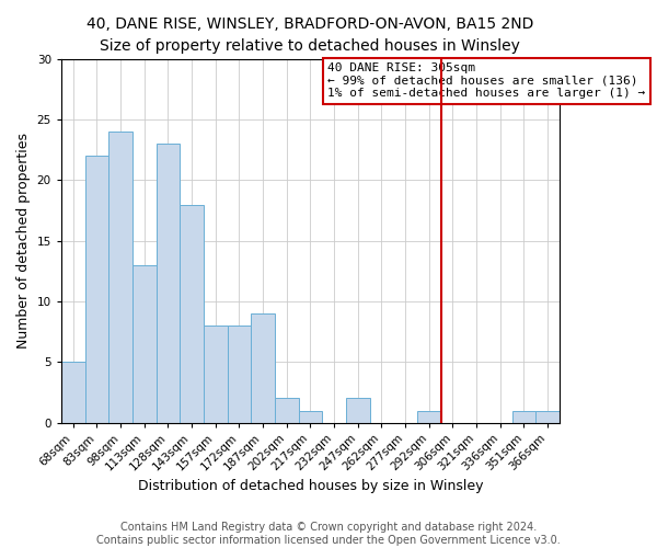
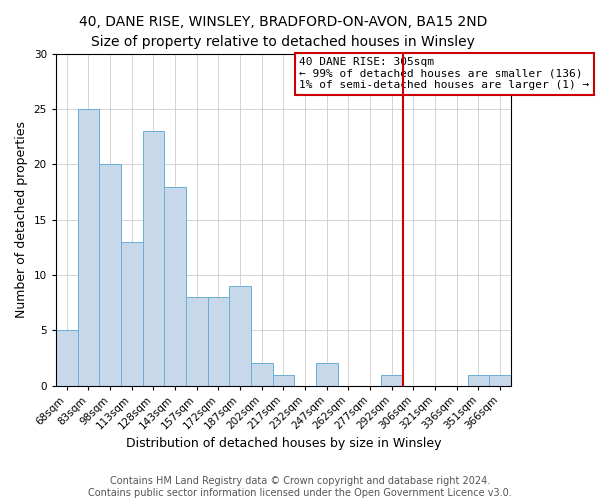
83sqm: 22 -> 25
98sqm: 24 -> 20
